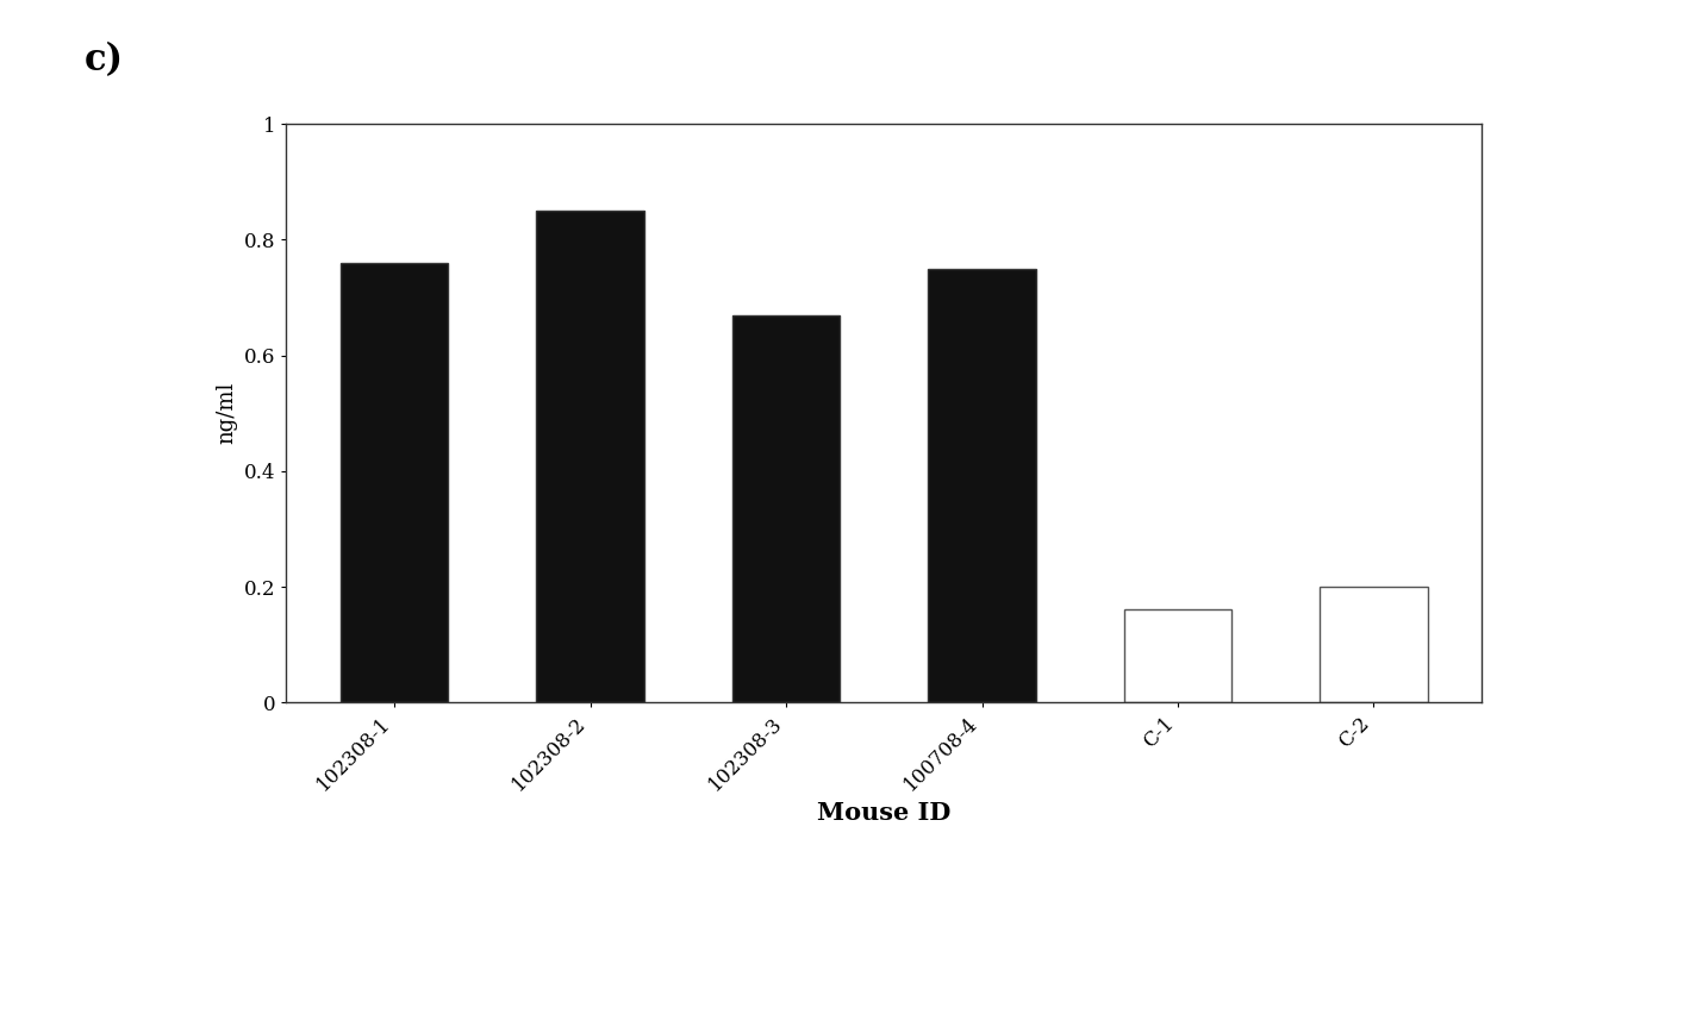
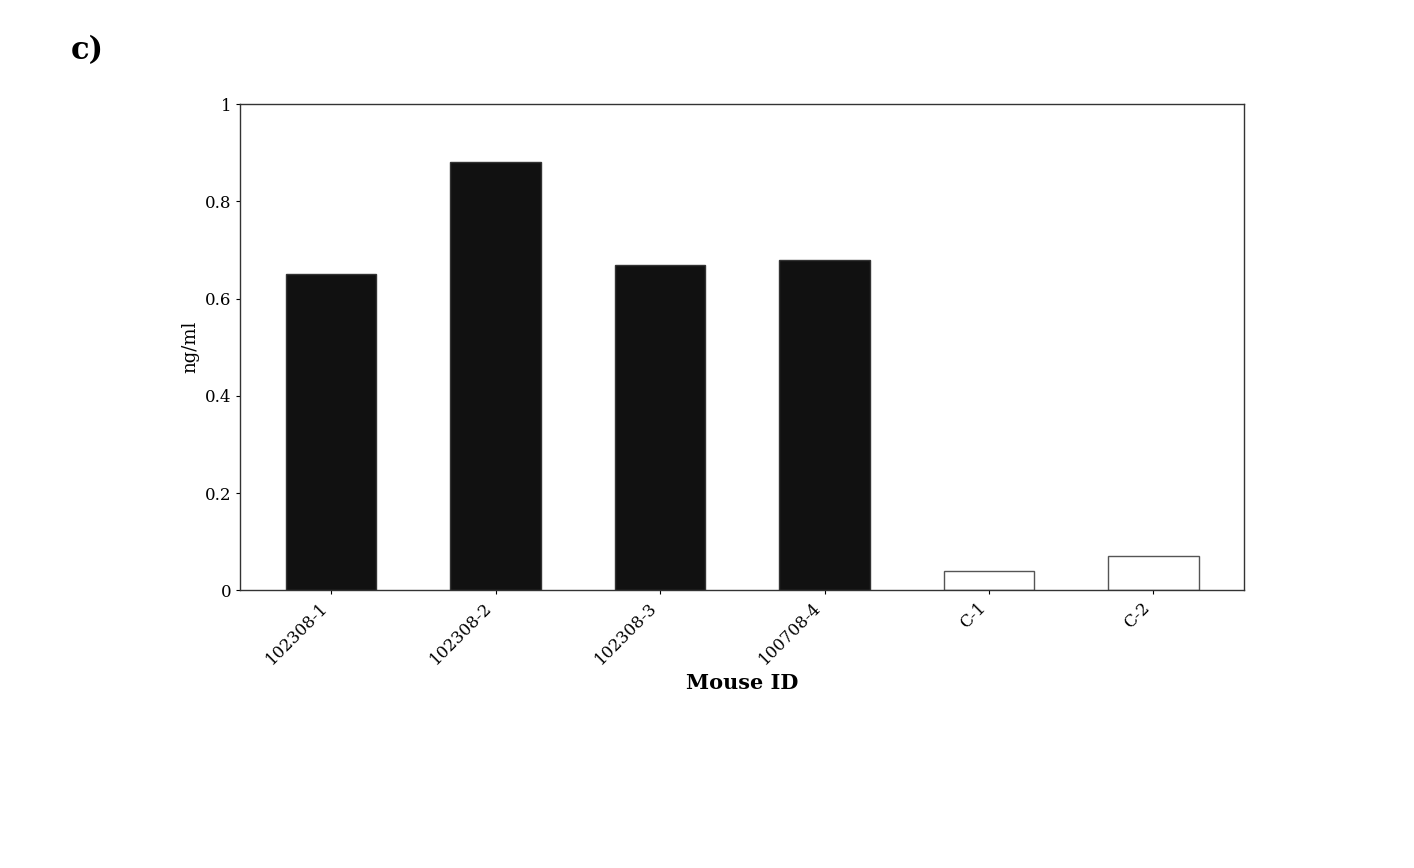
102308-1: 0.76 -> 0.65
102308-2: 0.85 -> 0.88
100708-4: 0.75 -> 0.68
C-1: 0.16 -> 0.04
C-2: 0.20 -> 0.07
